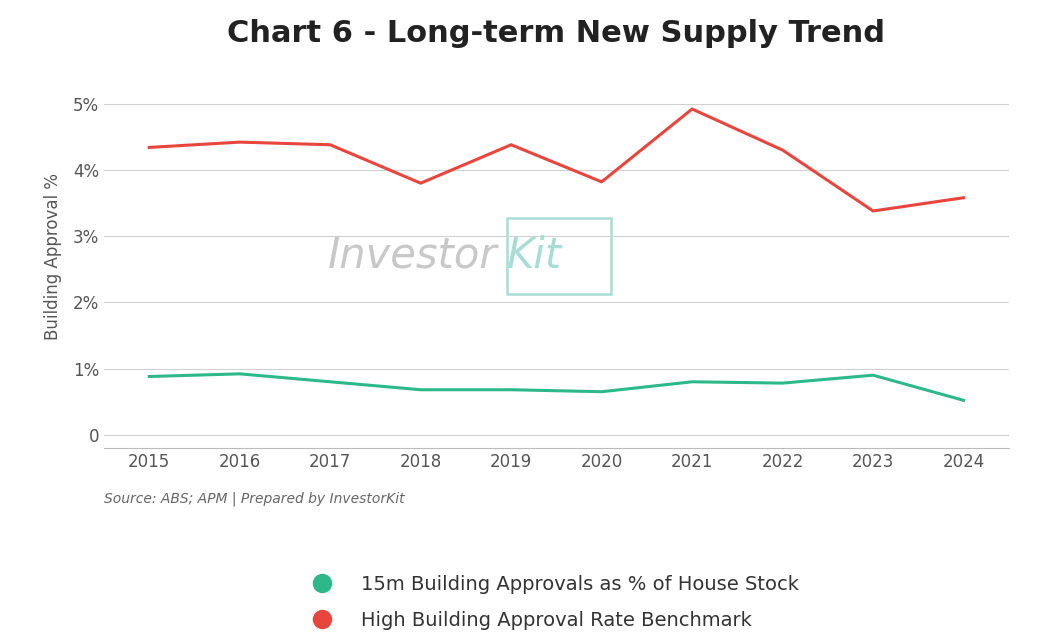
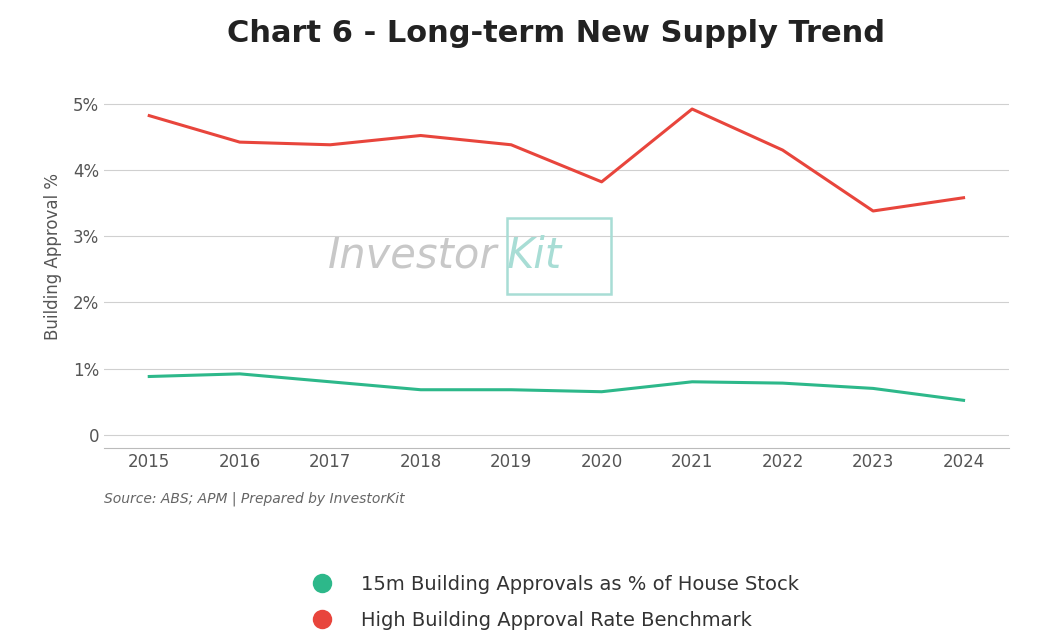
High Building Approval Rate Benchmark/2015: 4.34% -> 4.82%
High Building Approval Rate Benchmark/2018: 3.80% -> 4.52%
15m Building Approvals as % of House Stock/2023: 0.90% -> 0.70%
